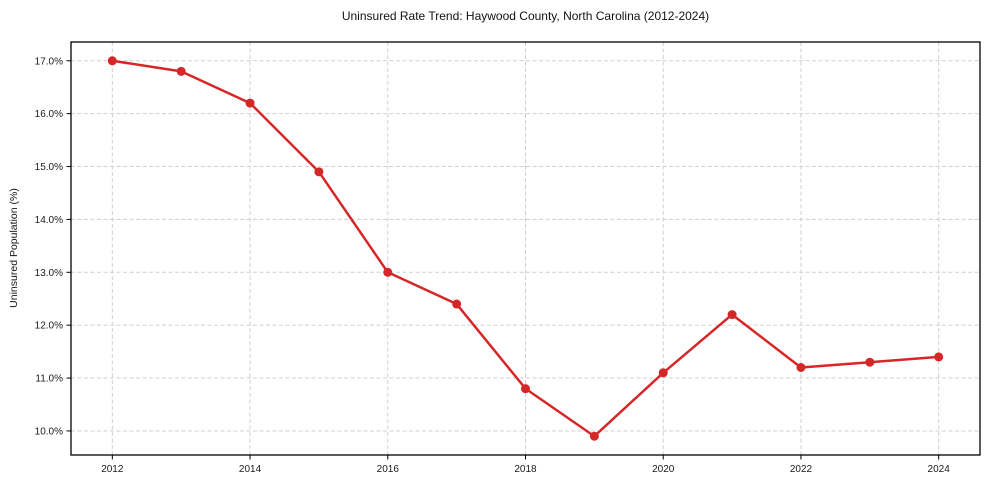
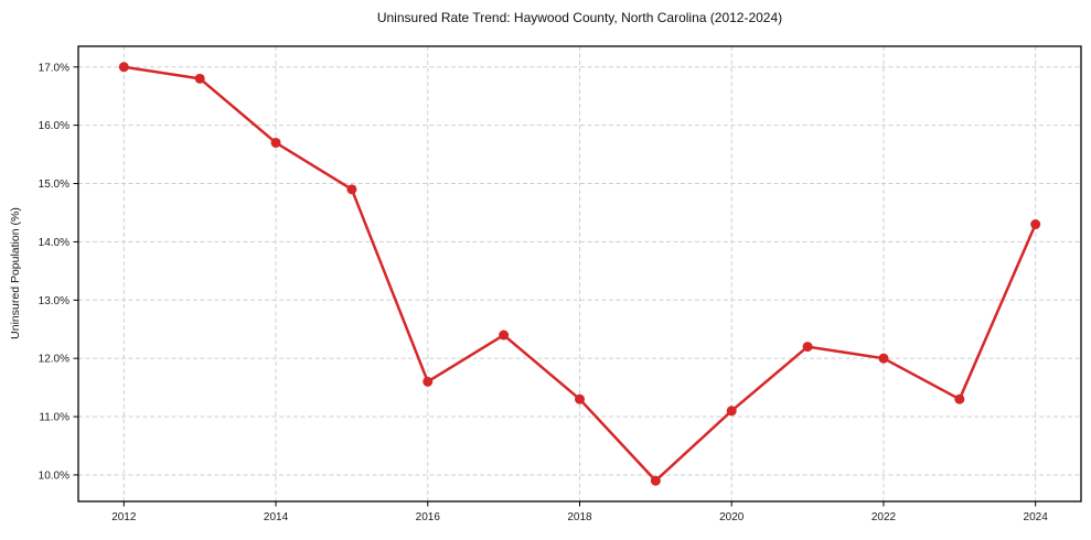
2014: 16.2% -> 15.7%
2016: 13.0% -> 11.6%
2018: 10.8% -> 11.3%
2022: 11.2% -> 12.0%
2024: 11.4% -> 14.3%
